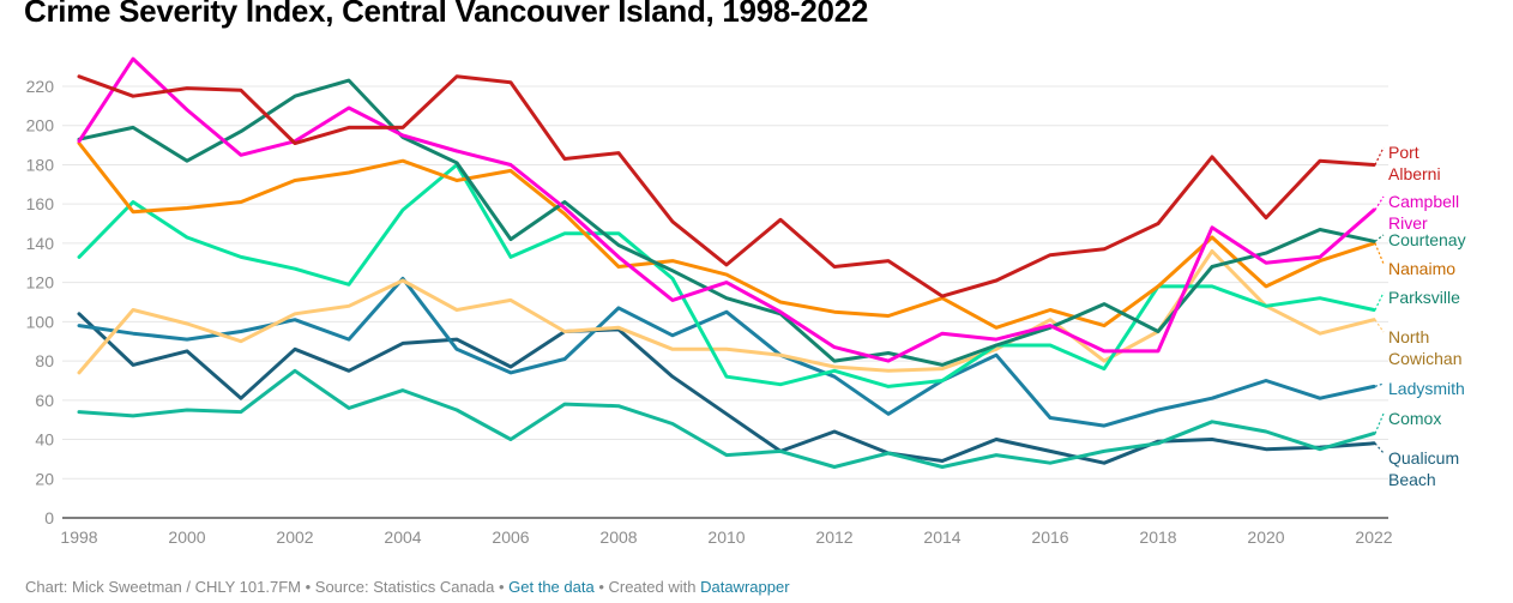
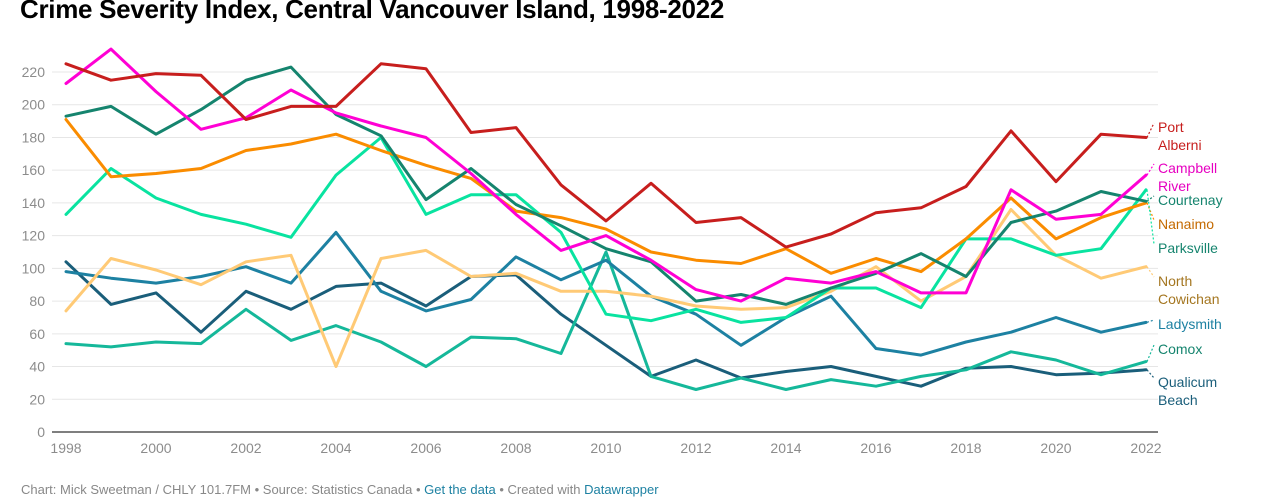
Campbell River/1998: 192 -> 213
North Cowichan/2004: 121 -> 40
Nanaimo/2006: 177 -> 163
Nanaimo/2008: 128 -> 135
Comox/2010: 32 -> 110
Qualicum Beach/2014: 29 -> 37
Parksville/2022: 106 -> 148
